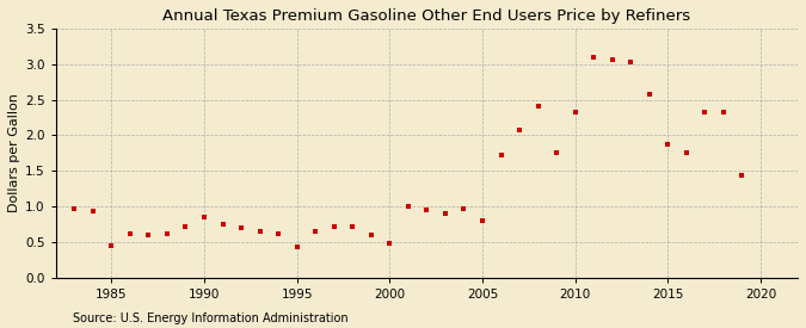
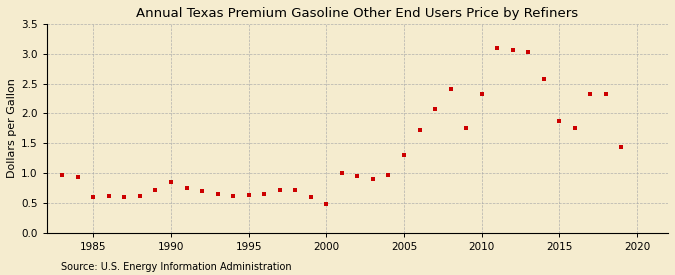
1985: 0.44 -> 0.60
1995: 0.42 -> 0.63
2005: 0.80 -> 1.30
